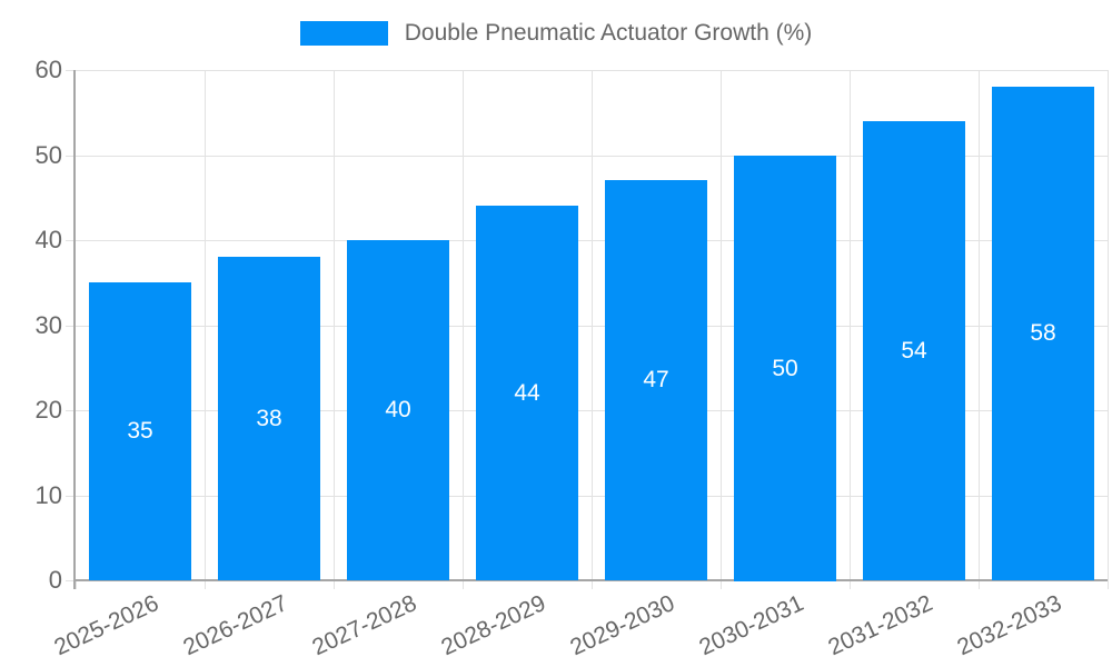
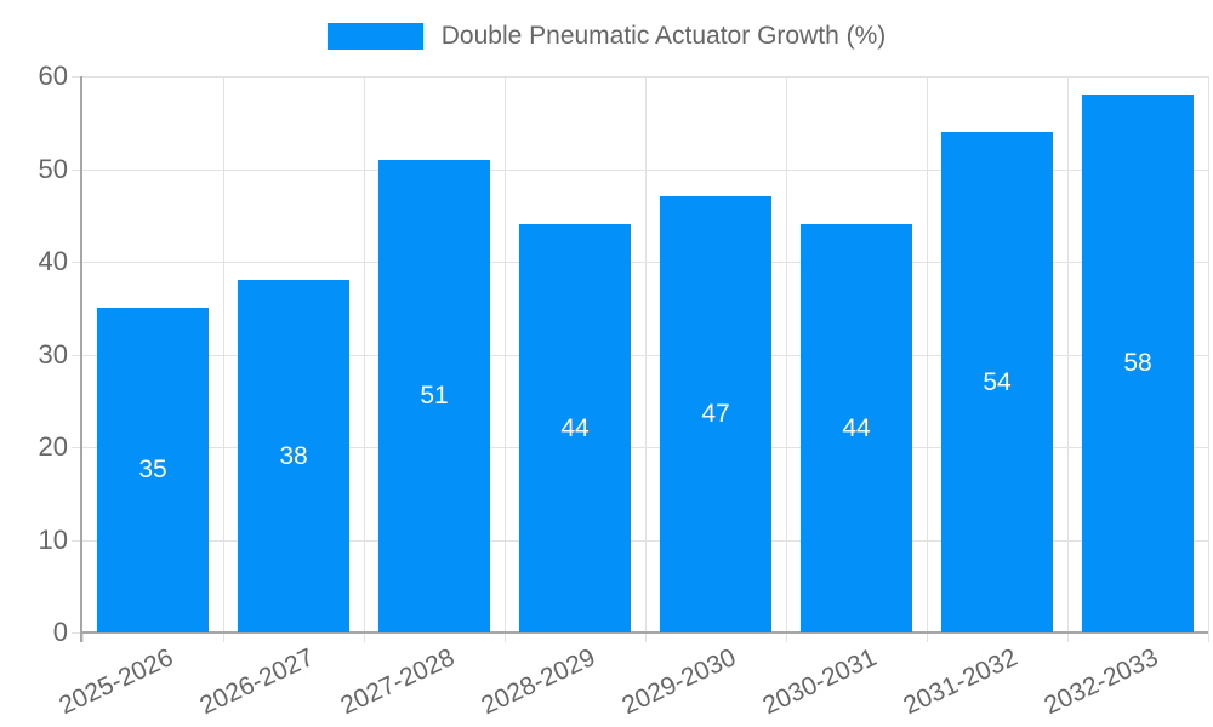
2027-2028: 40 -> 51
2030-2031: 50 -> 44
